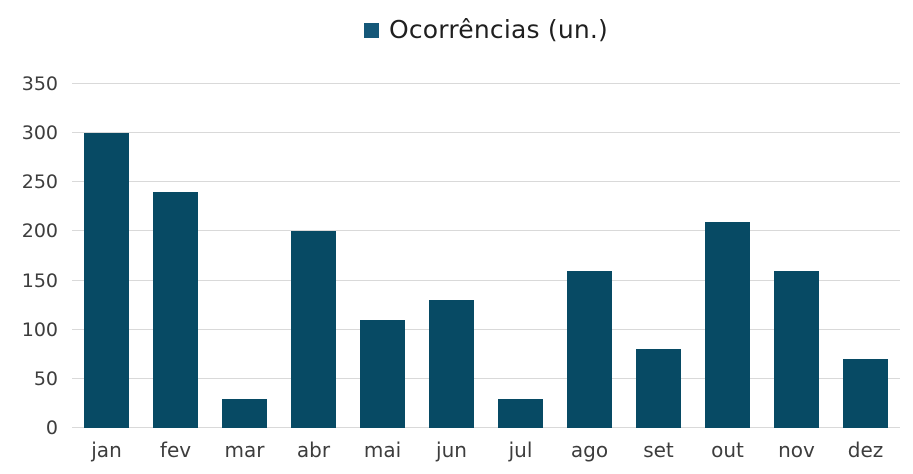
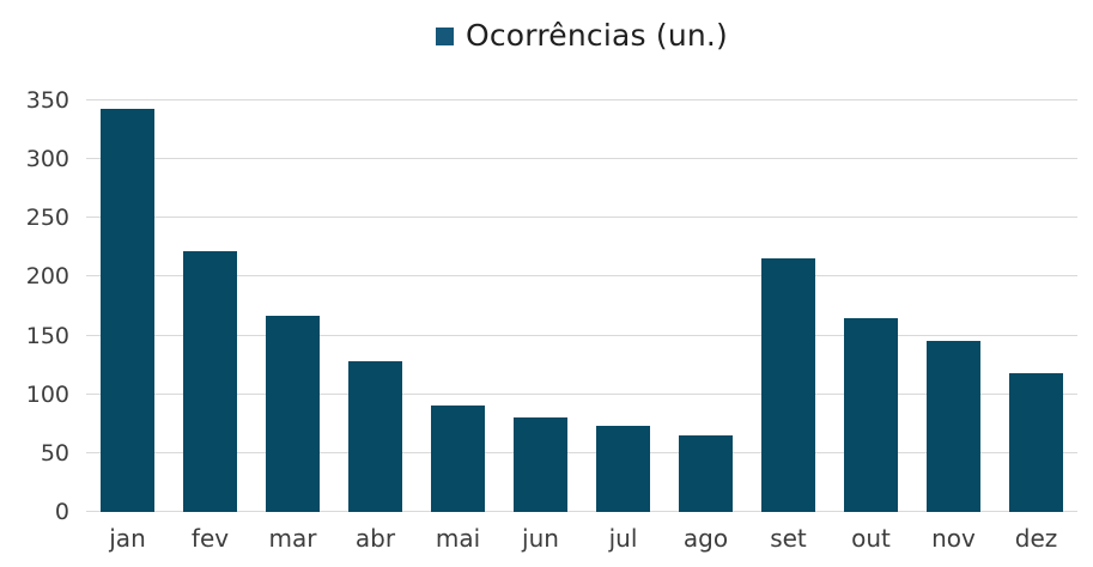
jan: 300 -> 340
fev: 240 -> 220
mar: 30 -> 170
abr: 200 -> 130
mai: 110 -> 90
jun: 130 -> 80
jul: 30 -> 70
ago: 160 -> 60
set: 80 -> 220
out: 210 -> 160
nov: 160 -> 150
dez: 70 -> 120
